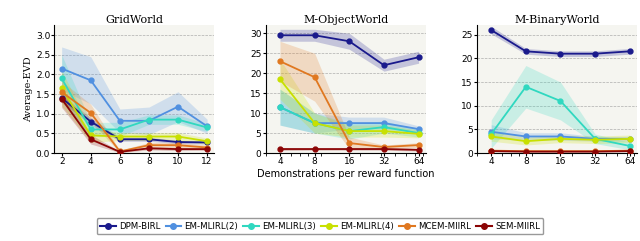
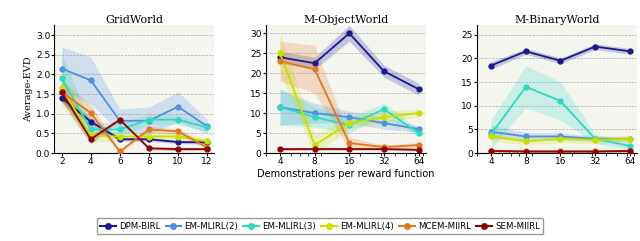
GridWorld/SEM-MIIRL/2: 1.38 -> 1.55
GridWorld/SEM-MIIRL/6: 0.03 -> 0.85
GridWorld/MCEM-MIIRL/8: 0.20 -> 0.60
GridWorld/MCEM-MIIRL/10: 0.20 -> 0.55
M-ObjectWorld/DPM-BIRL/4: 29.5 -> 24.0
M-ObjectWorld/EM-MLIRL(4)/4: 18.5 -> 25.0
M-ObjectWorld/DPM-BIRL/8: 29.5 -> 22.5
M-ObjectWorld/EM-MLIRL(2)/8: 7.5 -> 10.0
M-ObjectWorld/EM-MLIRL(3)/8: 7.5 -> 9.0
M-ObjectWorld/EM-MLIRL(4)/8: 7.5 -> 2.0
M-ObjectWorld/MCEM-MIIRL/8: 19.0 -> 21.0
M-ObjectWorld/DPM-BIRL/16: 28.0 -> 30.0
M-ObjectWorld/EM-MLIRL(2)/16: 7.5 -> 9.0
M-ObjectWorld/EM-MLIRL(3)/16: 5.5 -> 7.0
M-ObjectWorld/EM-MLIRL(4)/16: 5.5 -> 7.5
M-ObjectWorld/DPM-BIRL/32: 22.0 -> 20.5
M-ObjectWorld/EM-MLIRL(3)/32: 6.5 -> 11.0
M-ObjectWorld/EM-MLIRL(4)/32: 5.5 -> 9.0
M-ObjectWorld/DPM-BIRL/64: 24.0 -> 16.0
M-ObjectWorld/EM-MLIRL(4)/64: 4.8 -> 10.0
M-BinaryWorld/DPM-BIRL/4: 26.0 -> 18.5
M-BinaryWorld/DPM-BIRL/16: 21.0 -> 19.5
M-BinaryWorld/DPM-BIRL/32: 21.0 -> 22.5
